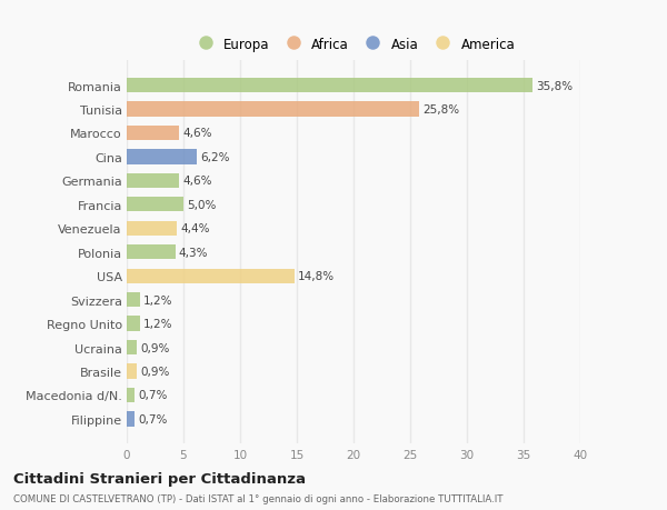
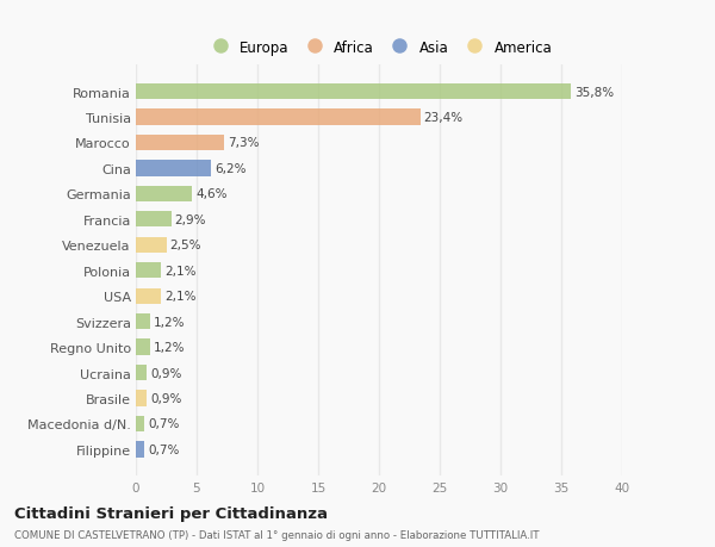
Tunisia: 25,8% -> 23,4%
Marocco: 4,6% -> 7,3%
Francia: 5,0% -> 2,9%
Venezuela: 4,4% -> 2,5%
Polonia: 4,3% -> 2,1%
USA: 14,8% -> 2,1%
